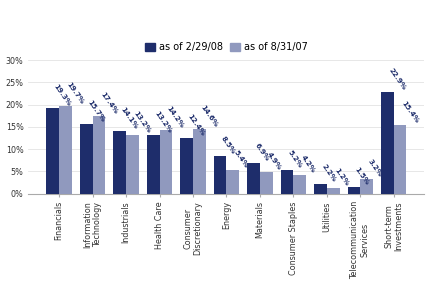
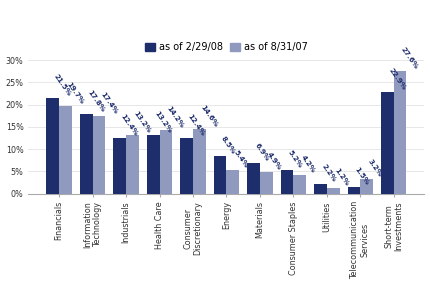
as of 2/29/08/Financials: 19.3% -> 21.5%
as of 2/29/08/Information Technology: 15.7% -> 17.8%
as of 2/29/08/Industrials: 14.1% -> 12.4%
as of 8/31/07/Short-term Investments: 15.4% -> 27.6%
